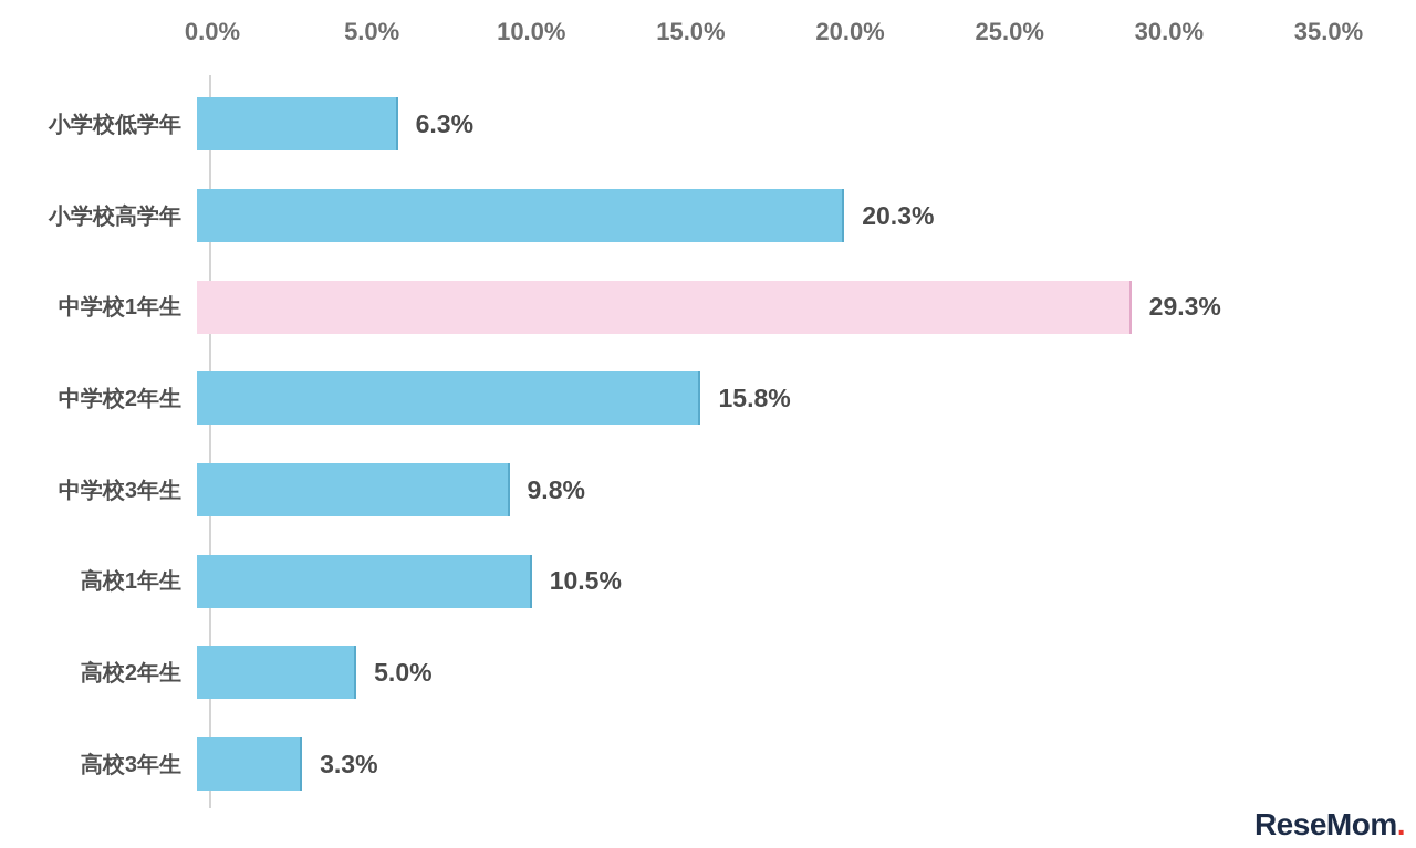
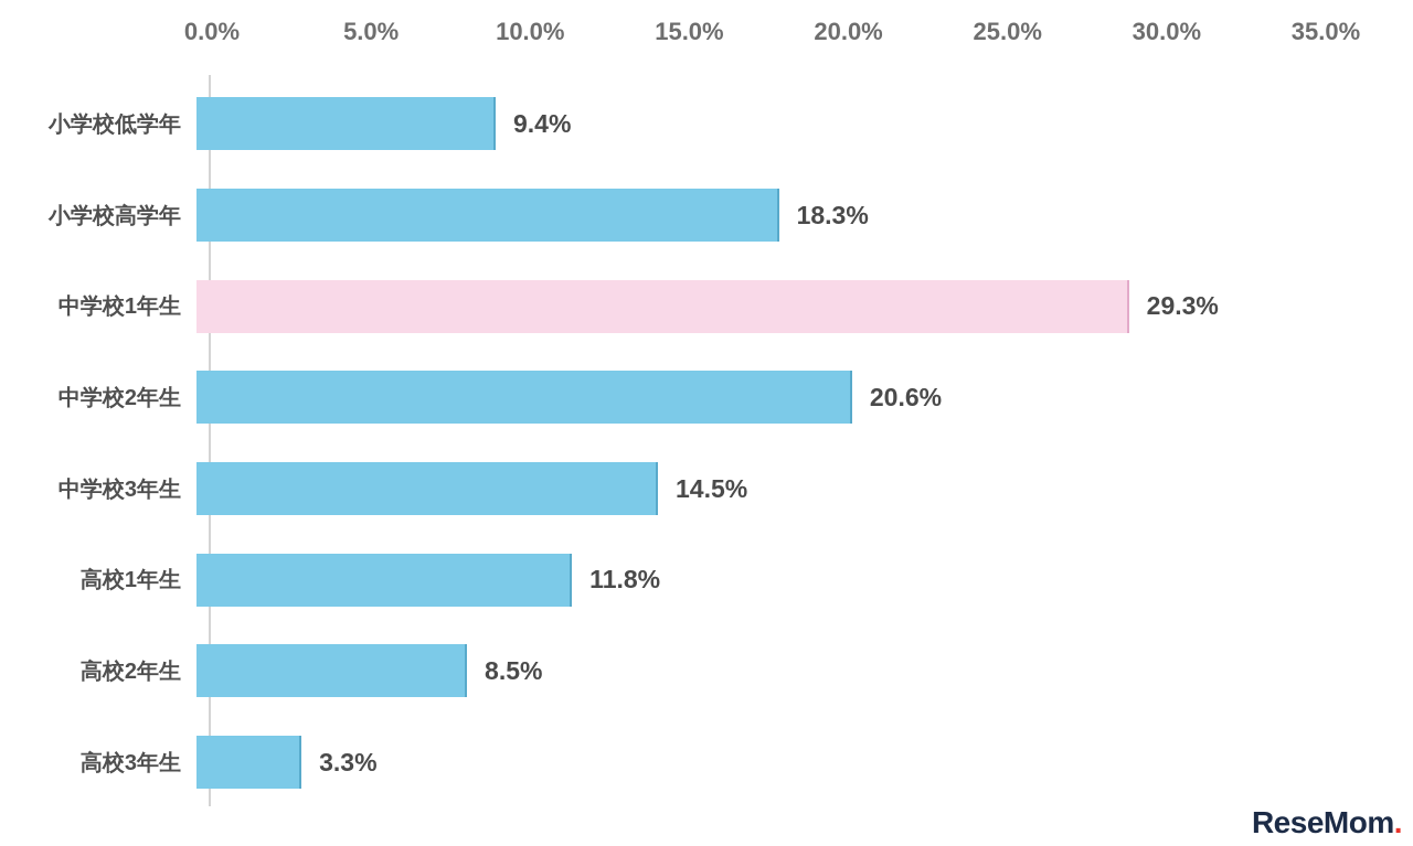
小学校低学年: 6.3% -> 9.4%
小学校高学年: 20.3% -> 18.3%
中学校2年生: 15.8% -> 20.6%
中学校3年生: 9.8% -> 14.5%
高校1年生: 10.5% -> 11.8%
高校2年生: 5.0% -> 8.5%
